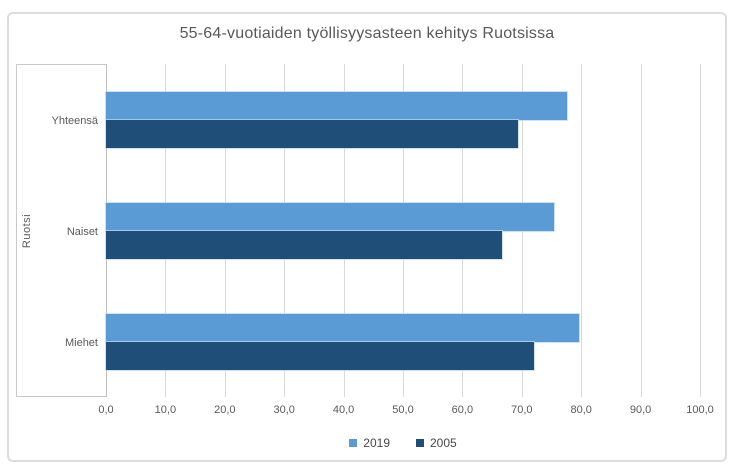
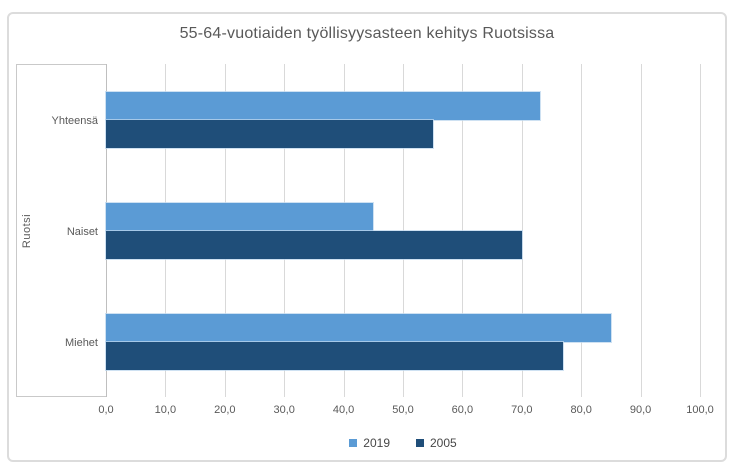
2019/Yhteensä: 78 -> 73
2005/Yhteensä: 69 -> 55
2019/Naiset: 75 -> 45
2005/Naiset: 67 -> 70
2019/Miehet: 80 -> 85
2005/Miehet: 72 -> 77
